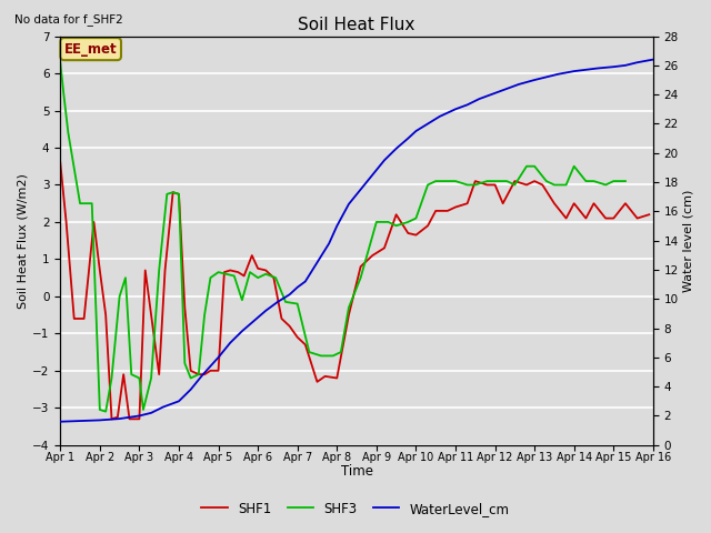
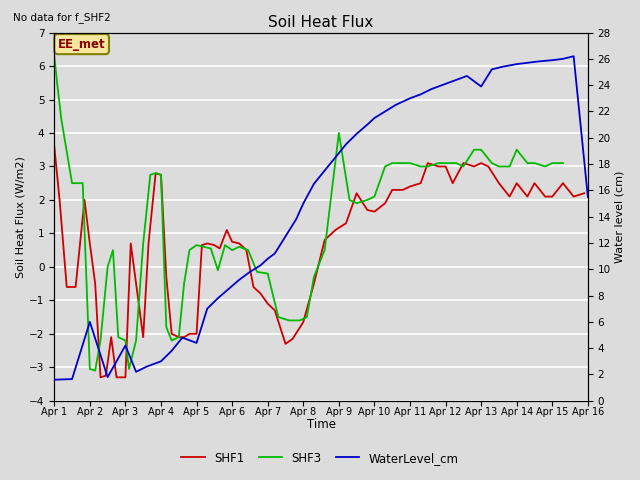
WaterLevel_cm/Apr 2: 1.7 -> 6.0
WaterLevel_cm/Apr 3: 2.0 -> 4.2
WaterLevel_cm/Apr 5: 6.0 -> 4.4
SHF1/Apr 8: -2.20 -> -1.65
SHF3/Apr 9: 2.00 -> 4.00
WaterLevel_cm/Apr 13: 25.0 -> 23.9
WaterLevel_cm/Apr 16: 26.4 -> 15.5
